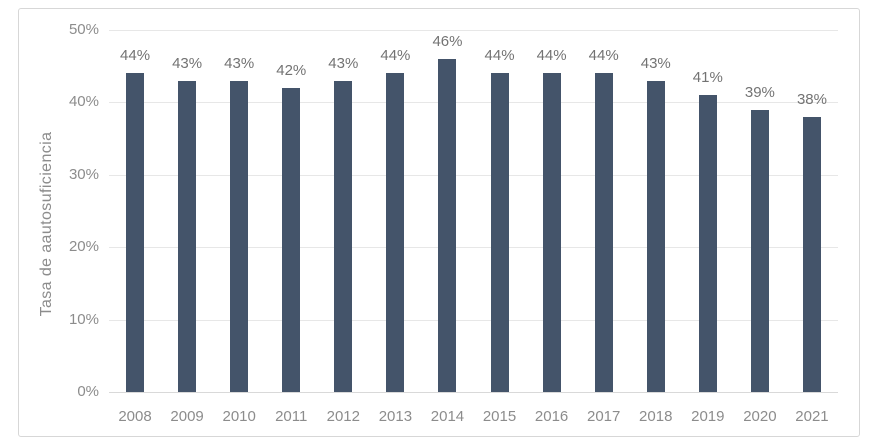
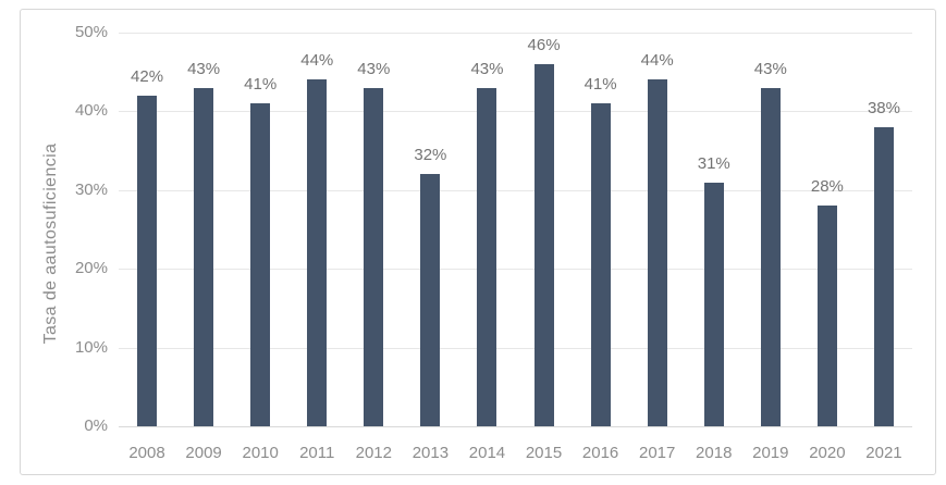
2008: 44% -> 42%
2010: 43% -> 41%
2011: 42% -> 44%
2013: 44% -> 32%
2014: 46% -> 43%
2015: 44% -> 46%
2016: 44% -> 41%
2018: 43% -> 31%
2019: 41% -> 43%
2020: 39% -> 28%
